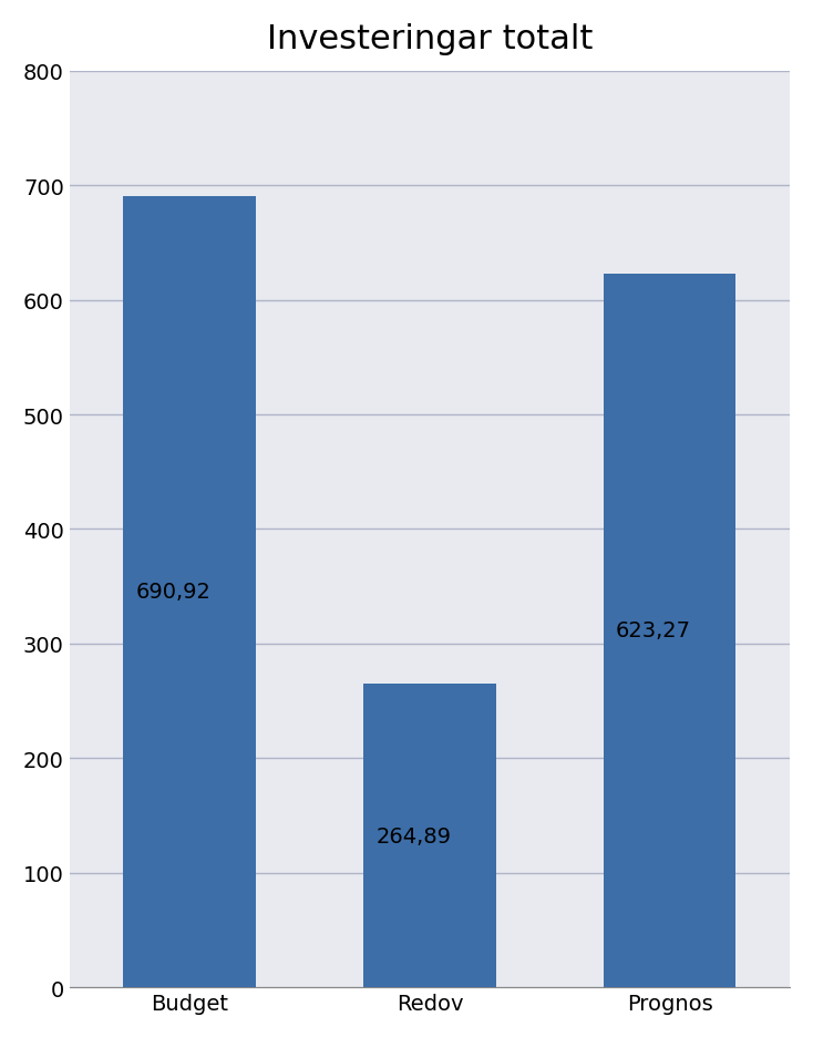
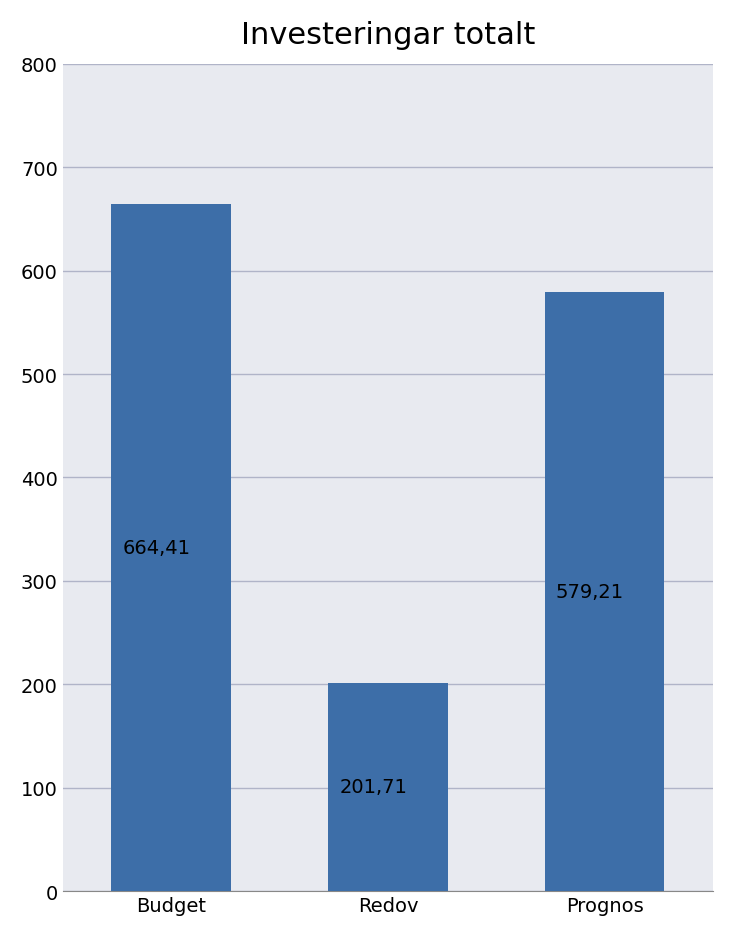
Budget: 690,92 -> 664,41
Redov: 264,89 -> 201,71
Prognos: 623,27 -> 579,21
